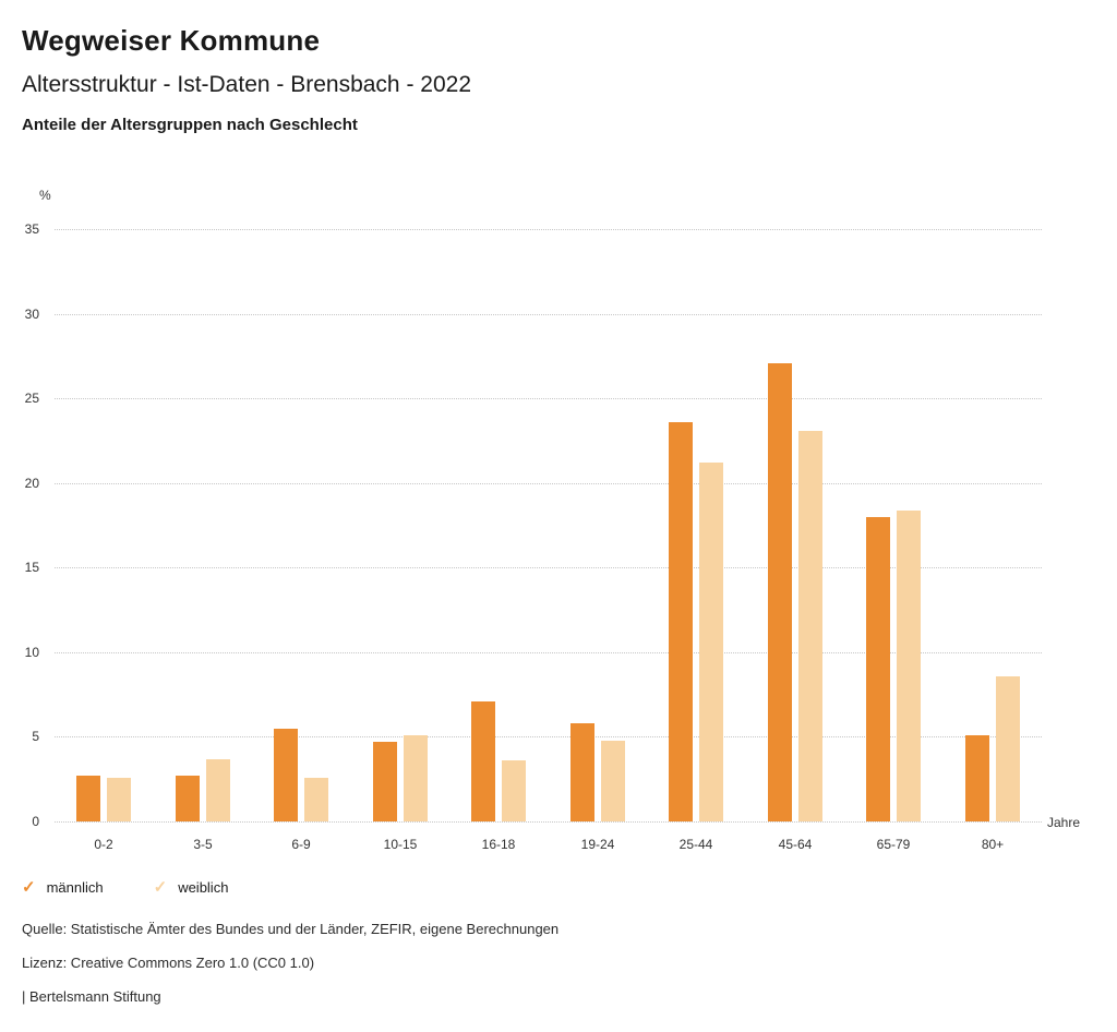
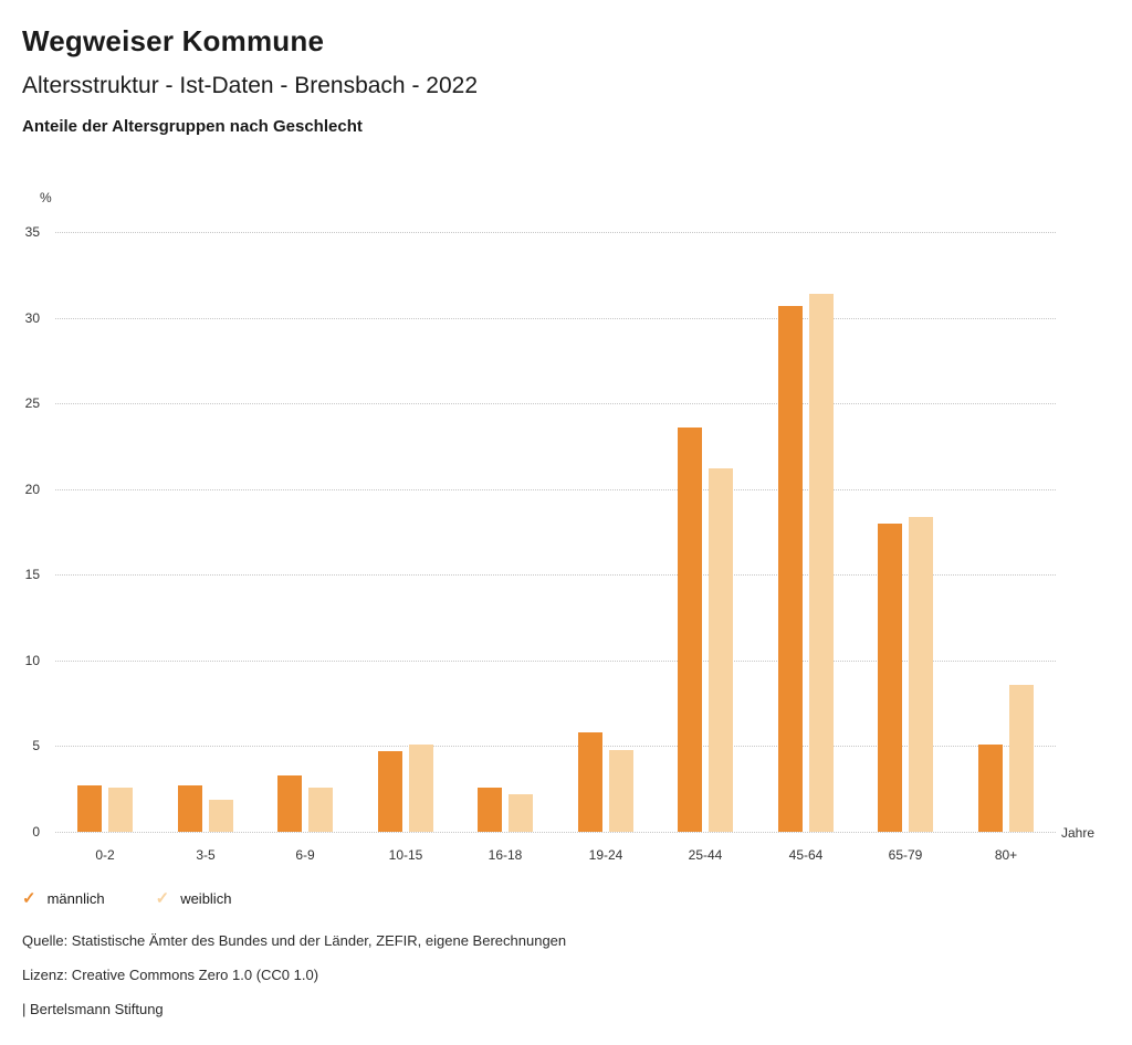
weiblich/3-5: 3.7 -> 1.9
männlich/6-9: 5.5 -> 3.3
männlich/16-18: 7.1 -> 2.6
weiblich/16-18: 3.6 -> 2.2
männlich/45-64: 27.1 -> 30.7
weiblich/45-64: 23.1 -> 31.4
